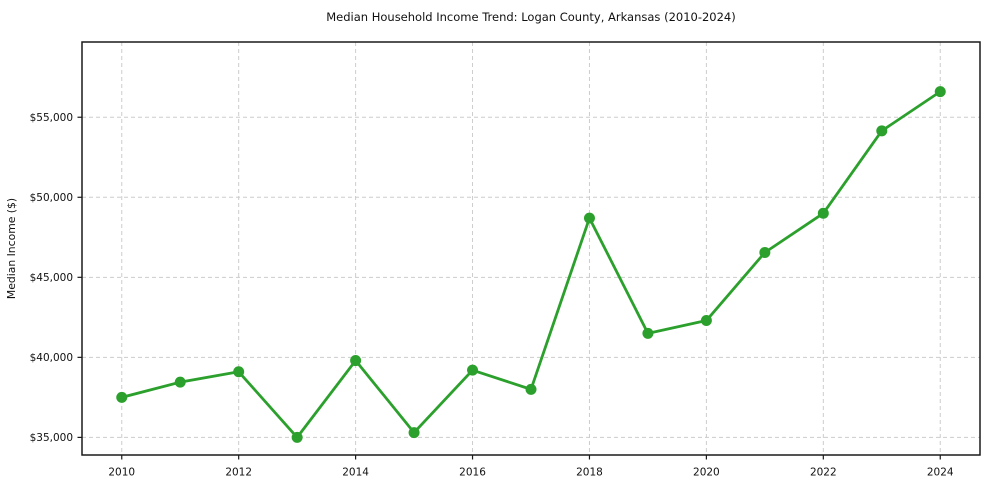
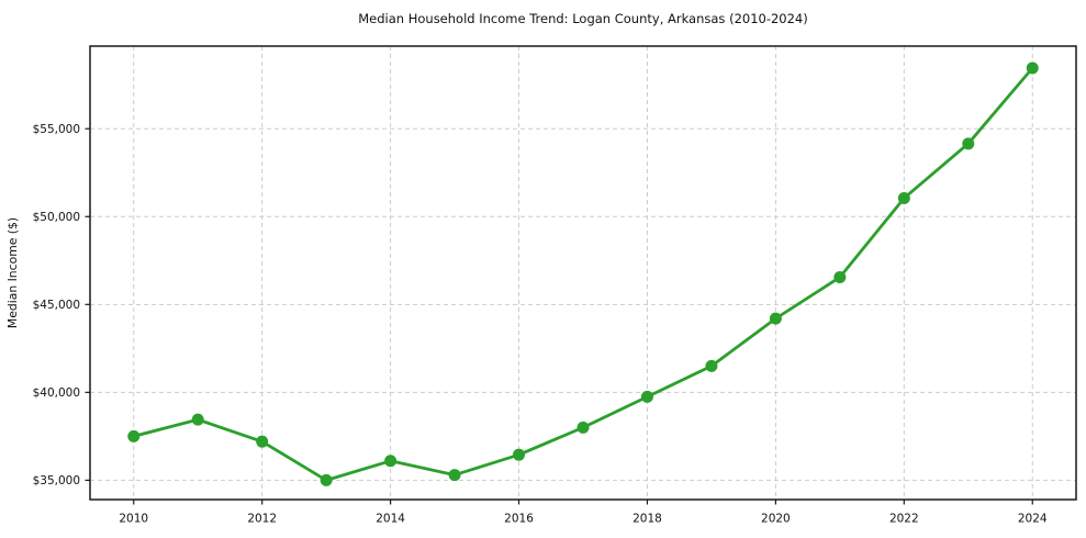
2012: $39100 -> $37200
2014: $39800 -> $36100
2016: $39200 -> $36400
2018: $48700 -> $39800
2020: $42300 -> $44200
2022: $49000 -> $51000
2024: $56600 -> $58400
